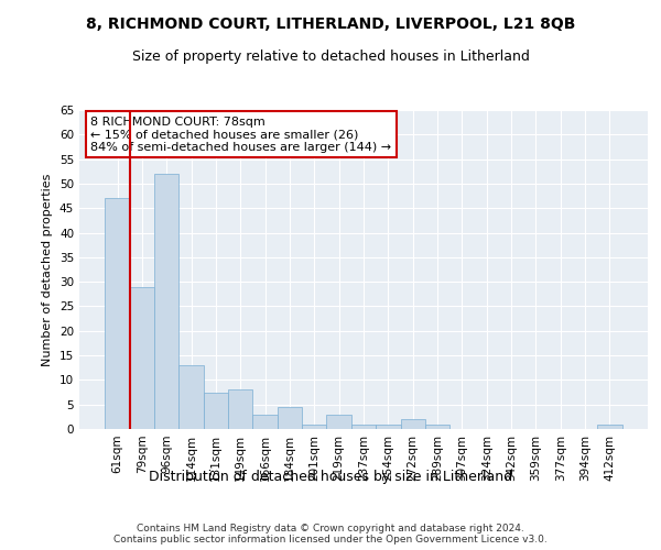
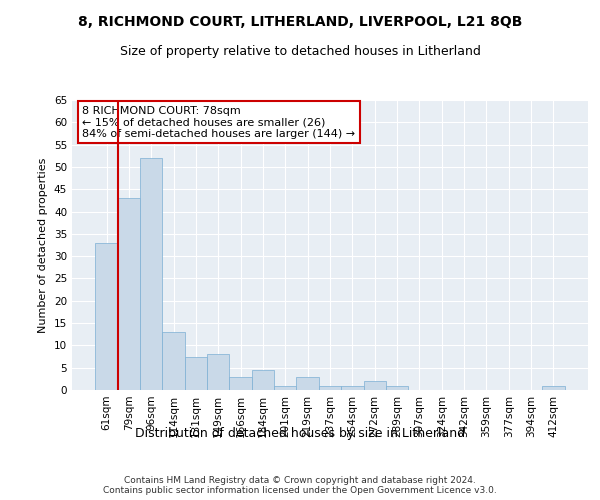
61sqm: 47.0 -> 33.0
79sqm: 29.0 -> 43.0
